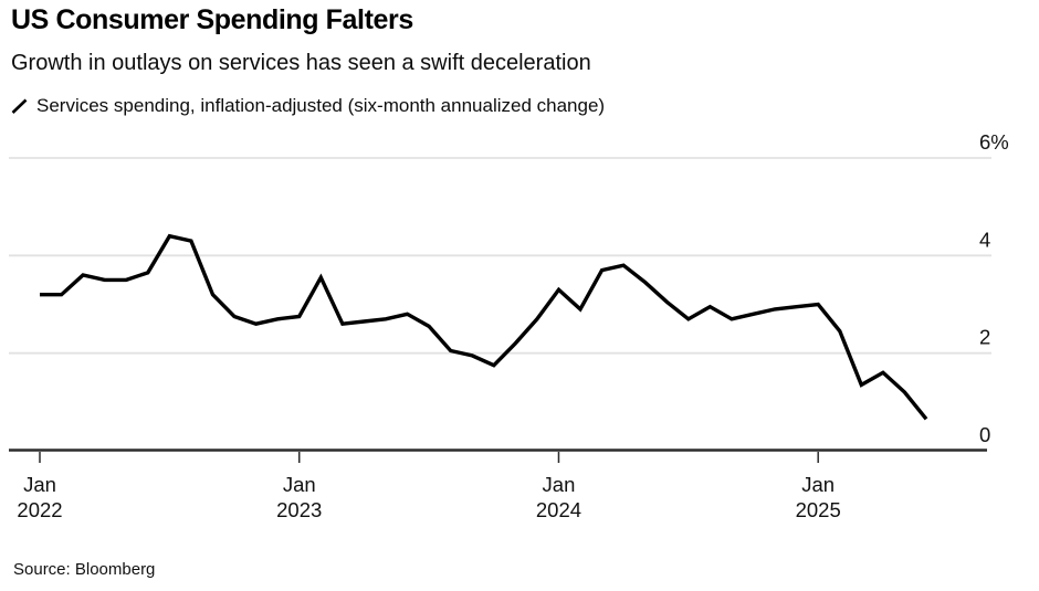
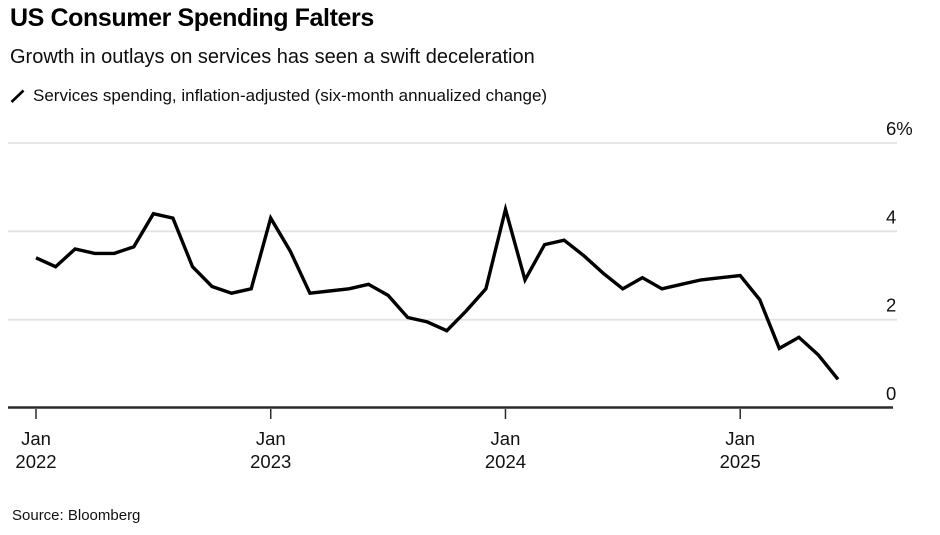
Jan 2022: 3.2% -> 3.4%
Jan 2023: 2.8% -> 4.3%
Jan 2024: 3.3% -> 4.5%
